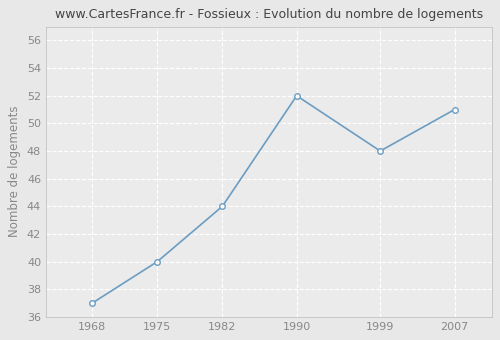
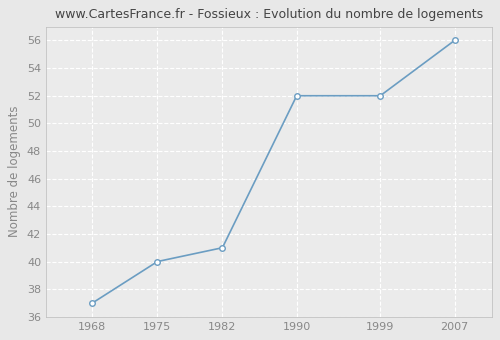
1982: 44 -> 41
1999: 48 -> 52
2007: 51 -> 56
